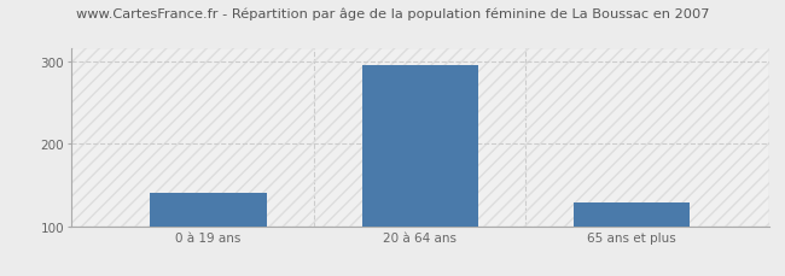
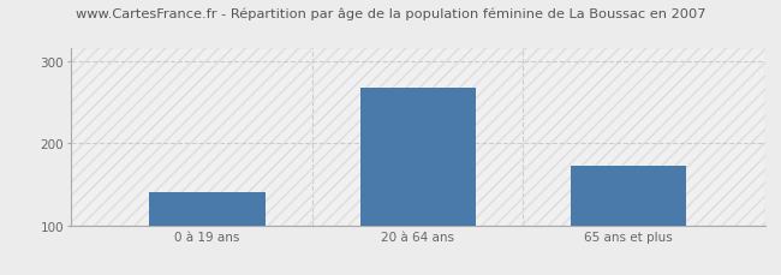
20 à 64 ans: 295 -> 268
65 ans et plus: 128 -> 172
